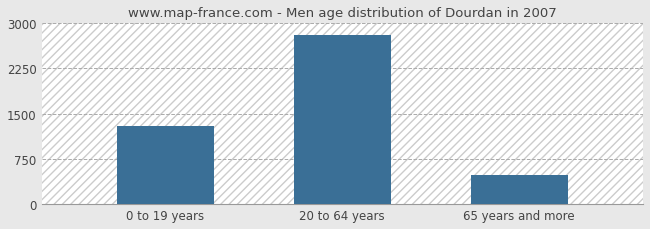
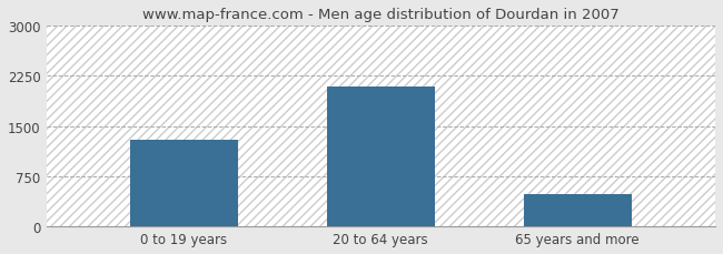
20 to 64 years: 2800 -> 2080
